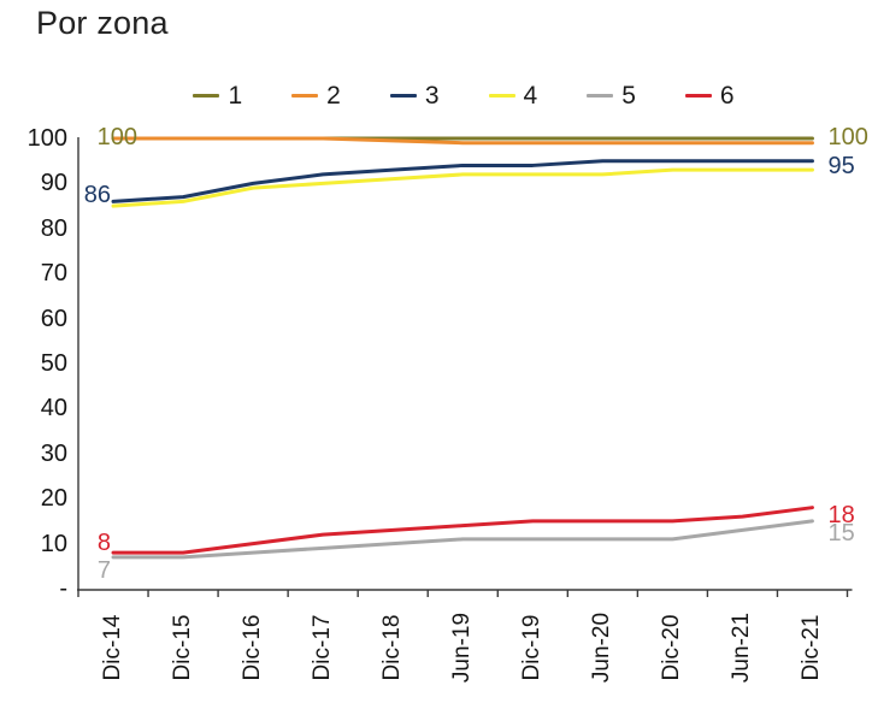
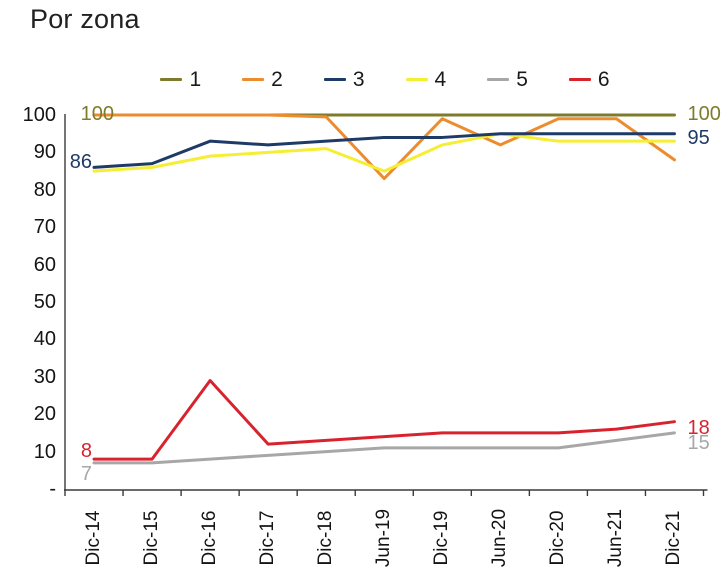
3/Dic-16: 90 -> 93
6/Dic-16: 10 -> 29
2/Jun-19: 99 -> 83
4/Jun-19: 92 -> 85
2/Jun-20: 99 -> 92
4/Jun-20: 92 -> 95
2/Dic-21: 99 -> 88
